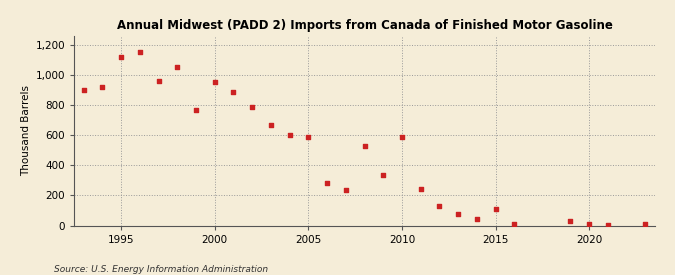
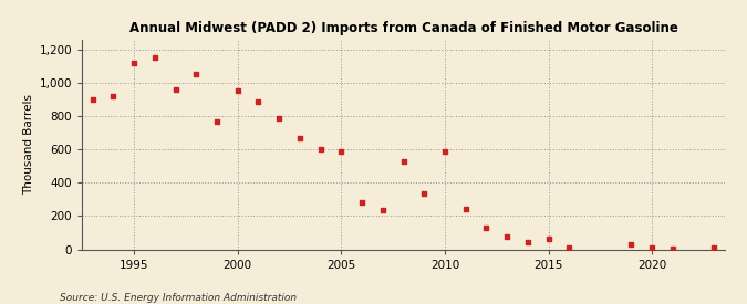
2015: 110 -> 60
